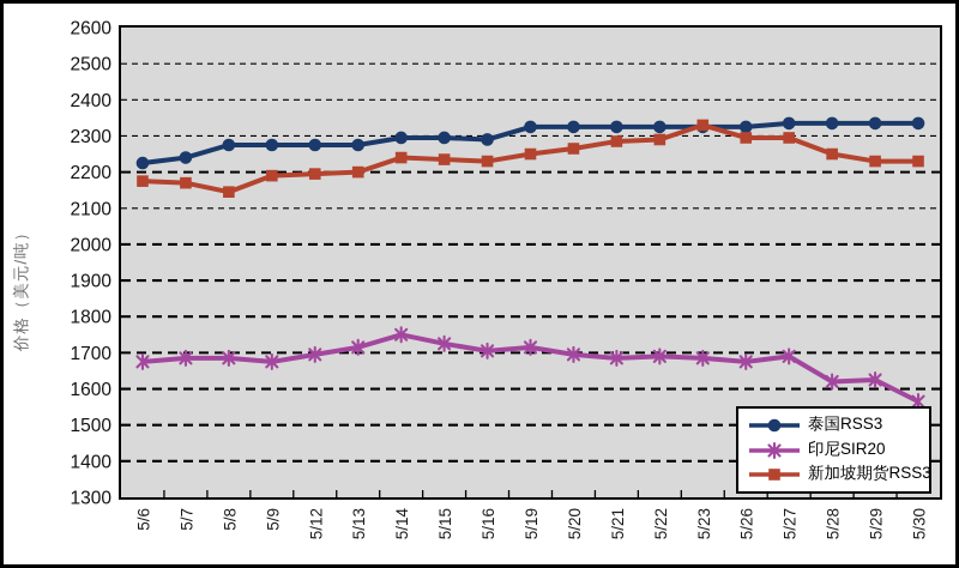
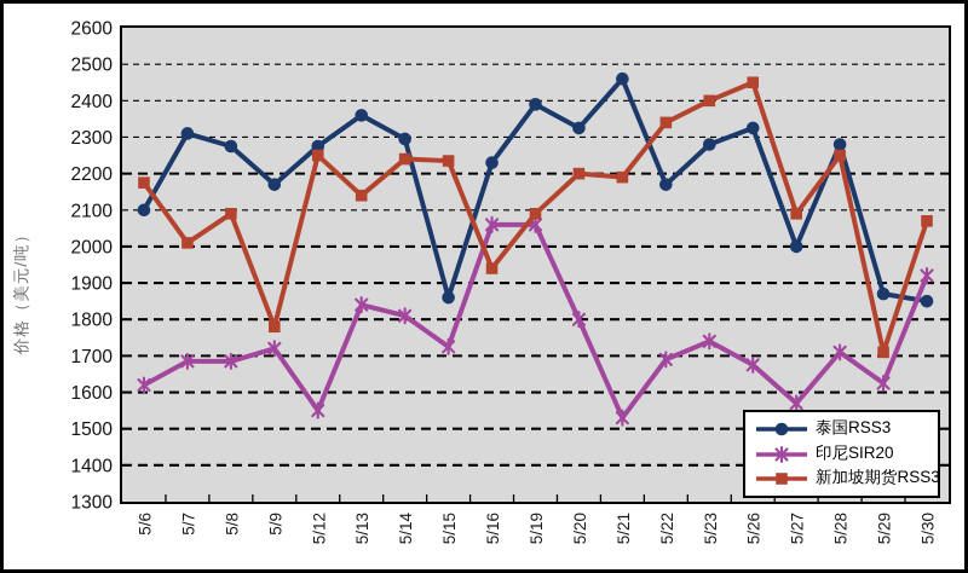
泰国RSS3/5/6: 2220 -> 2100
印尼SIR20/5/6: 1680 -> 1620
泰国RSS3/5/7: 2240 -> 2310
新加坡期货RSS3/5/7: 2170 -> 2010
新加坡期货RSS3/5/8: 2140 -> 2090
泰国RSS3/5/9: 2280 -> 2170
印尼SIR20/5/9: 1680 -> 1720
新加坡期货RSS3/5/9: 2190 -> 1780
印尼SIR20/5/12: 1700 -> 1550
新加坡期货RSS3/5/12: 2200 -> 2250
泰国RSS3/5/13: 2280 -> 2360
印尼SIR20/5/13: 1720 -> 1840
新加坡期货RSS3/5/13: 2200 -> 2140
印尼SIR20/5/14: 1750 -> 1810
泰国RSS3/5/15: 2300 -> 1860
泰国RSS3/5/16: 2290 -> 2230
印尼SIR20/5/16: 1700 -> 2060
新加坡期货RSS3/5/16: 2230 -> 1940
泰国RSS3/5/19: 2320 -> 2390
印尼SIR20/5/19: 1720 -> 2060
新加坡期货RSS3/5/19: 2250 -> 2090
印尼SIR20/5/20: 1700 -> 1800
新加坡期货RSS3/5/20: 2260 -> 2200
泰国RSS3/5/21: 2320 -> 2460
印尼SIR20/5/21: 1680 -> 1530
新加坡期货RSS3/5/21: 2280 -> 2190
泰国RSS3/5/22: 2320 -> 2170
新加坡期货RSS3/5/22: 2290 -> 2340
泰国RSS3/5/23: 2320 -> 2280
印尼SIR20/5/23: 1680 -> 1740
新加坡期货RSS3/5/23: 2330 -> 2400
新加坡期货RSS3/5/26: 2300 -> 2450
泰国RSS3/5/27: 2340 -> 2000
印尼SIR20/5/27: 1690 -> 1570
新加坡期货RSS3/5/27: 2300 -> 2090
泰国RSS3/5/28: 2340 -> 2280
印尼SIR20/5/28: 1620 -> 1710
泰国RSS3/5/29: 2340 -> 1870
新加坡期货RSS3/5/29: 2230 -> 1710
泰国RSS3/5/30: 2340 -> 1850
印尼SIR20/5/30: 1560 -> 1920
新加坡期货RSS3/5/30: 2230 -> 2070
